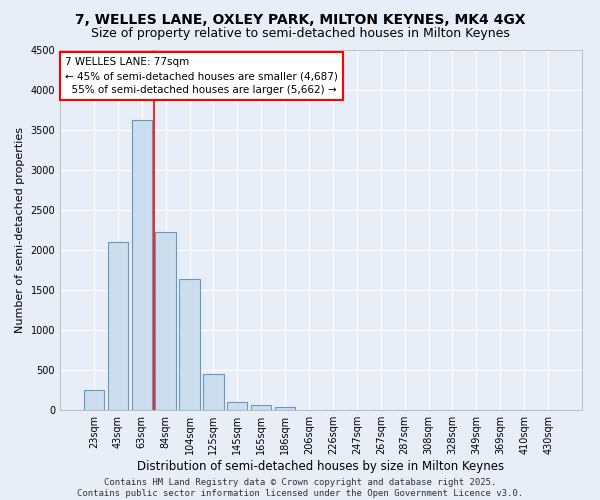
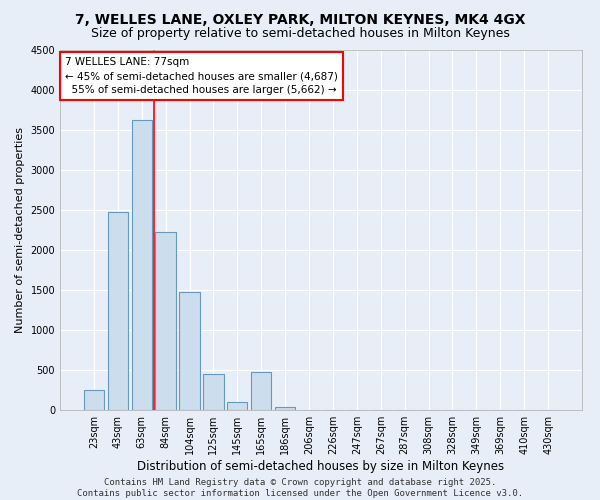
43sqm: 2100 -> 2480
104sqm: 1640 -> 1480
165sqm: 60 -> 480
